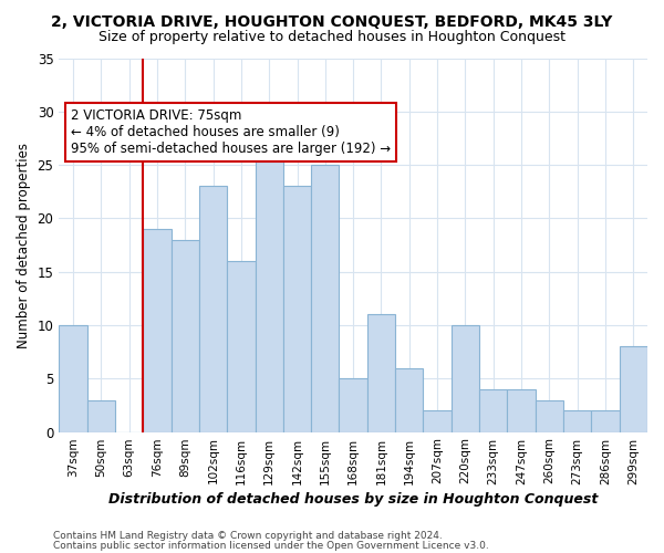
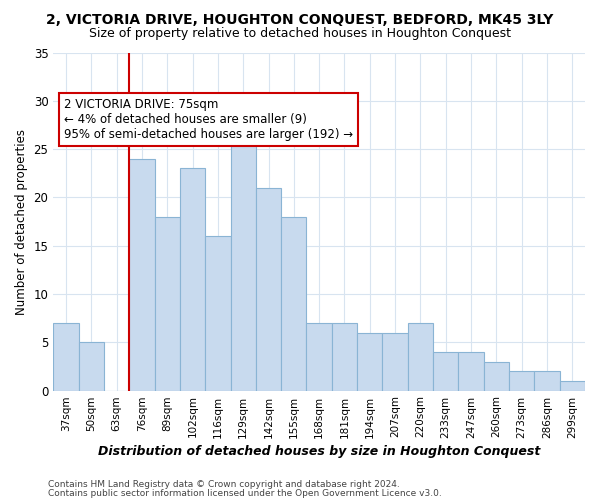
37sqm: 10 -> 7
50sqm: 3 -> 5
76sqm: 19 -> 24
142sqm: 23 -> 21
155sqm: 25 -> 18
168sqm: 5 -> 7
181sqm: 11 -> 7
207sqm: 2 -> 6
220sqm: 10 -> 7
299sqm: 8 -> 1
